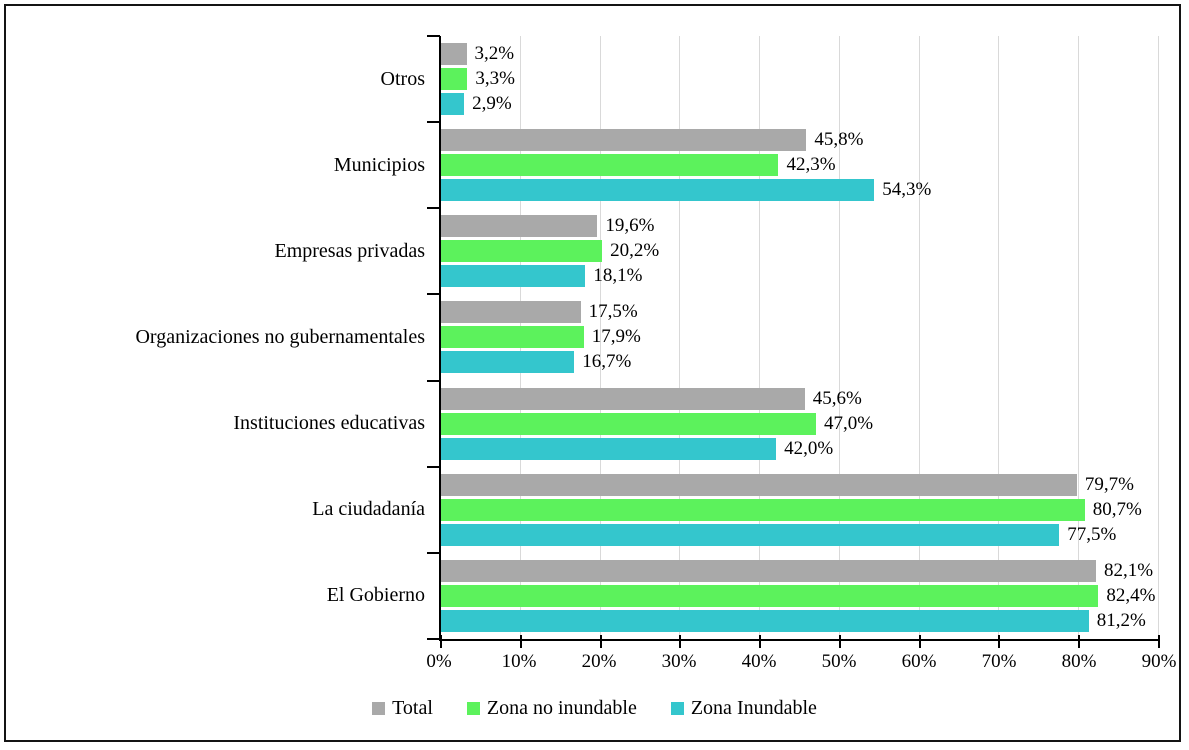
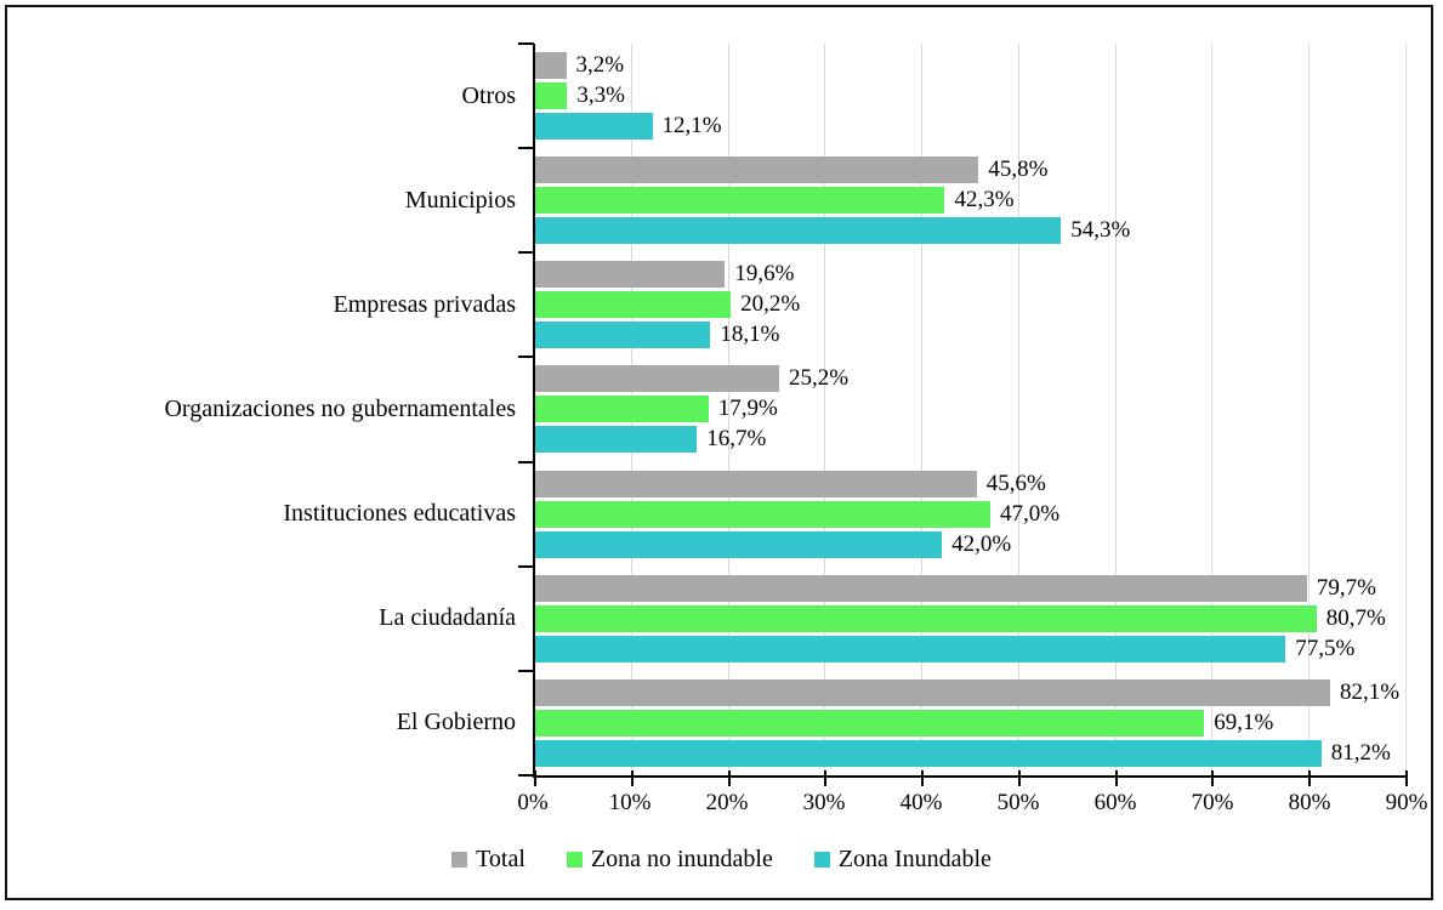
Zona Inundable/Otros: 2,9% -> 12,1%
Total/Organizaciones no gubernamentales: 17,5% -> 25,2%
Zona no inundable/El Gobierno: 82,4% -> 69,1%
